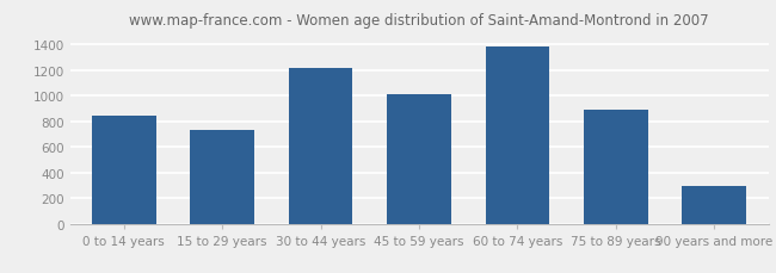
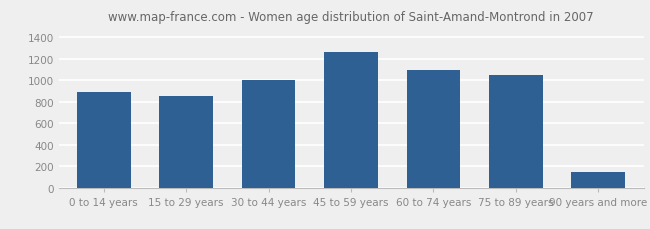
0 to 14 years: 840 -> 890
15 to 29 years: 730 -> 850
30 to 44 years: 1220 -> 1000
45 to 59 years: 1010 -> 1260
60 to 74 years: 1380 -> 1100
75 to 89 years: 890 -> 1050
90 years and more: 290 -> 140
